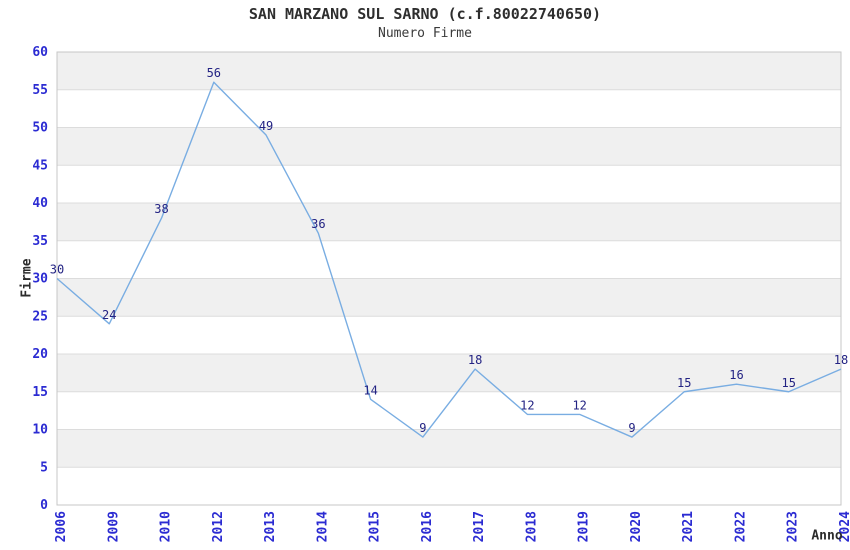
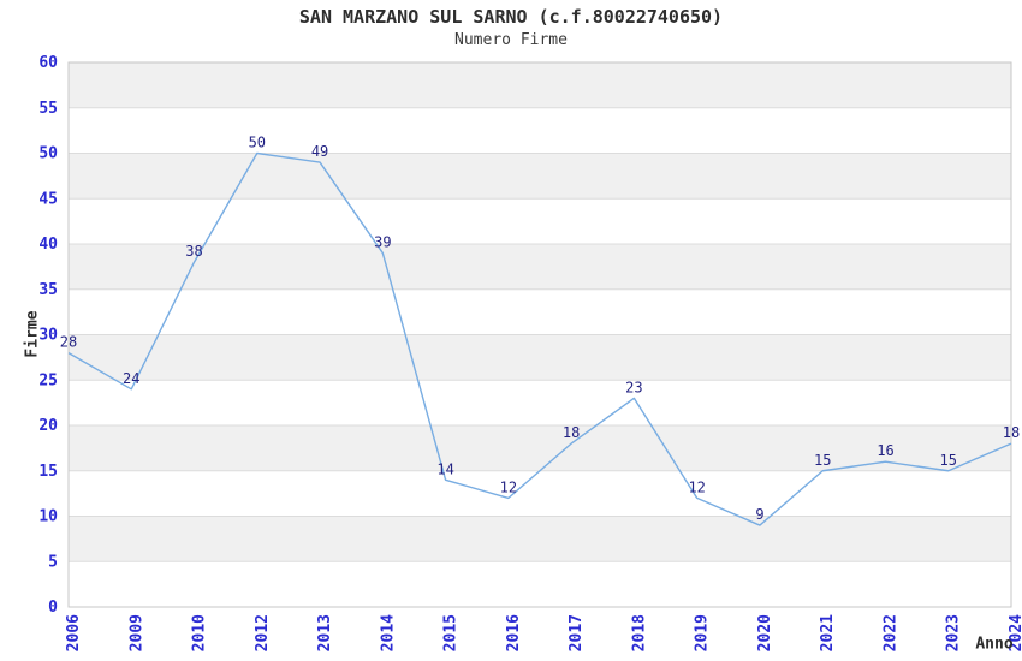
2006: 30 -> 28
2012: 56 -> 50
2014: 36 -> 39
2016: 9 -> 12
2018: 12 -> 23
